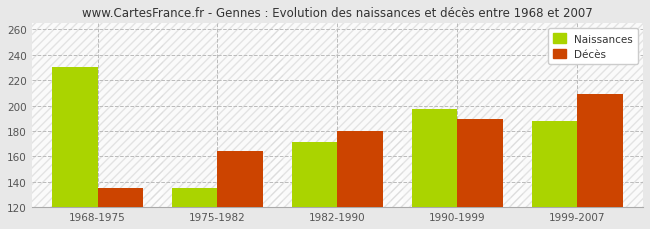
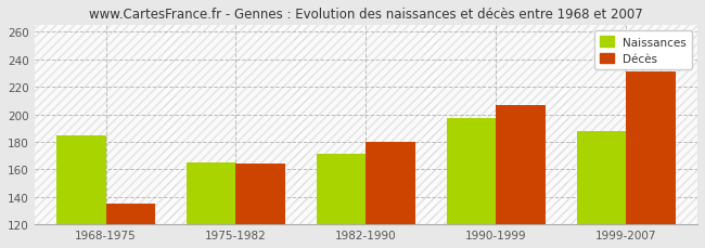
Naissances/1968-1975: 230 -> 185
Naissances/1975-1982: 135 -> 165
Décès/1990-1999: 189 -> 207
Décès/1999-2007: 209 -> 231
